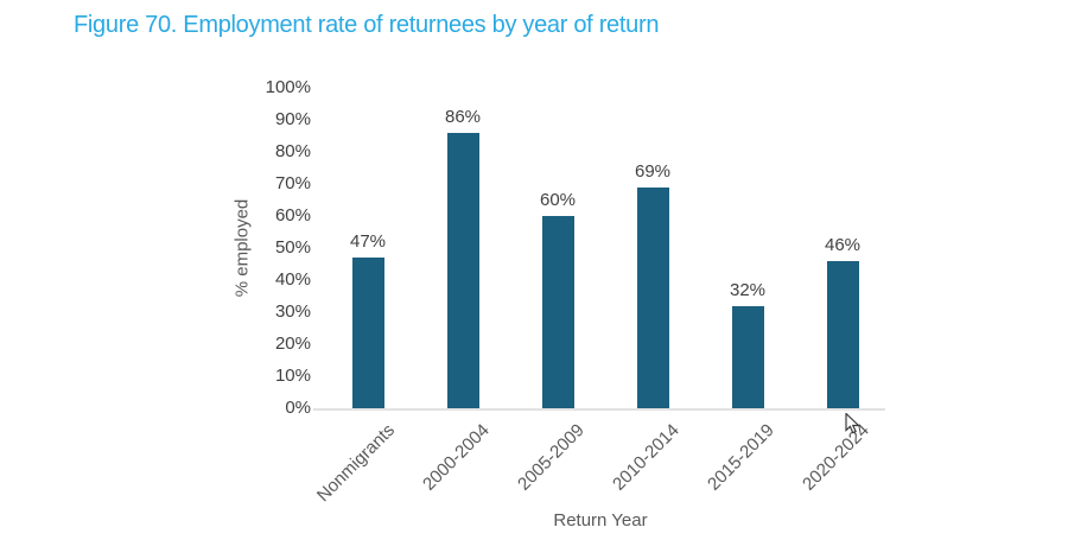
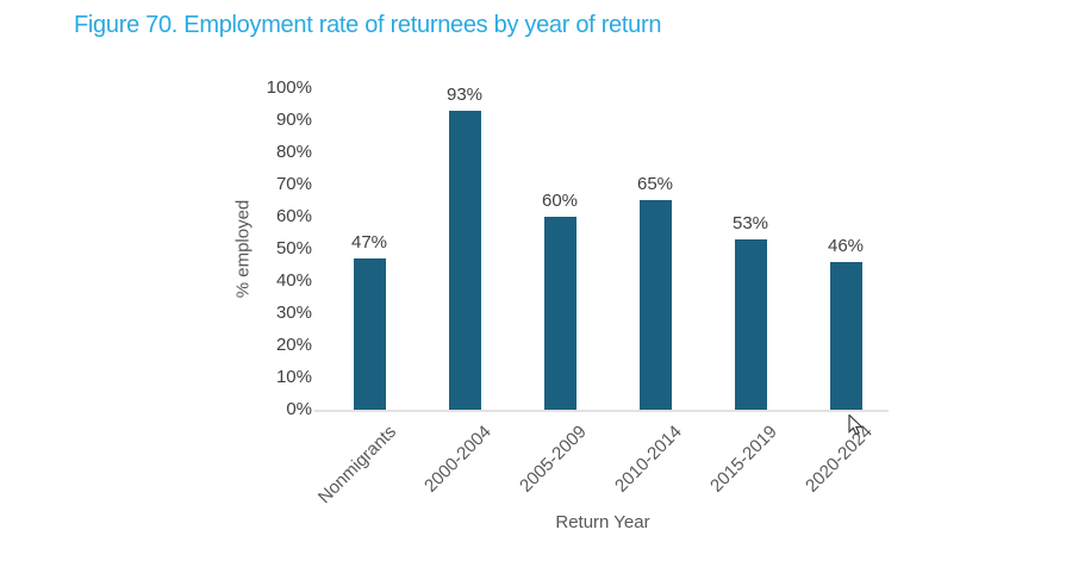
2000-2004: 86% -> 93%
2010-2014: 69% -> 65%
2015-2019: 32% -> 53%
